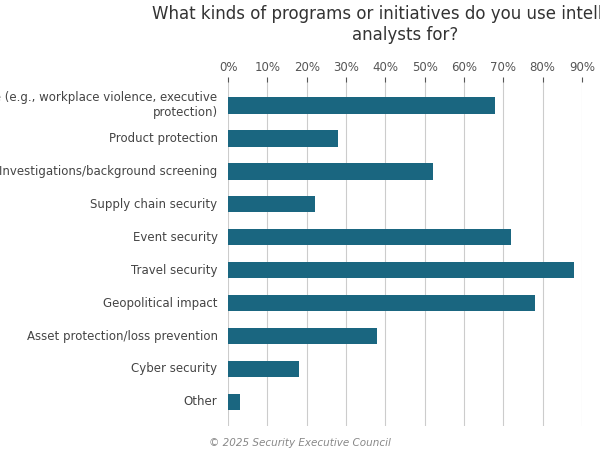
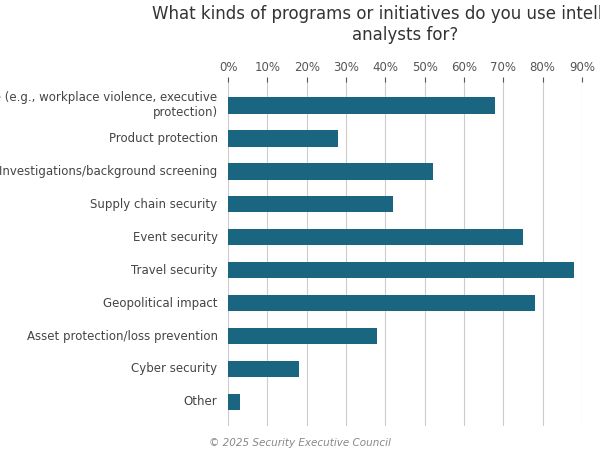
Supply chain security: 22% -> 42%
Event security: 72% -> 75%
